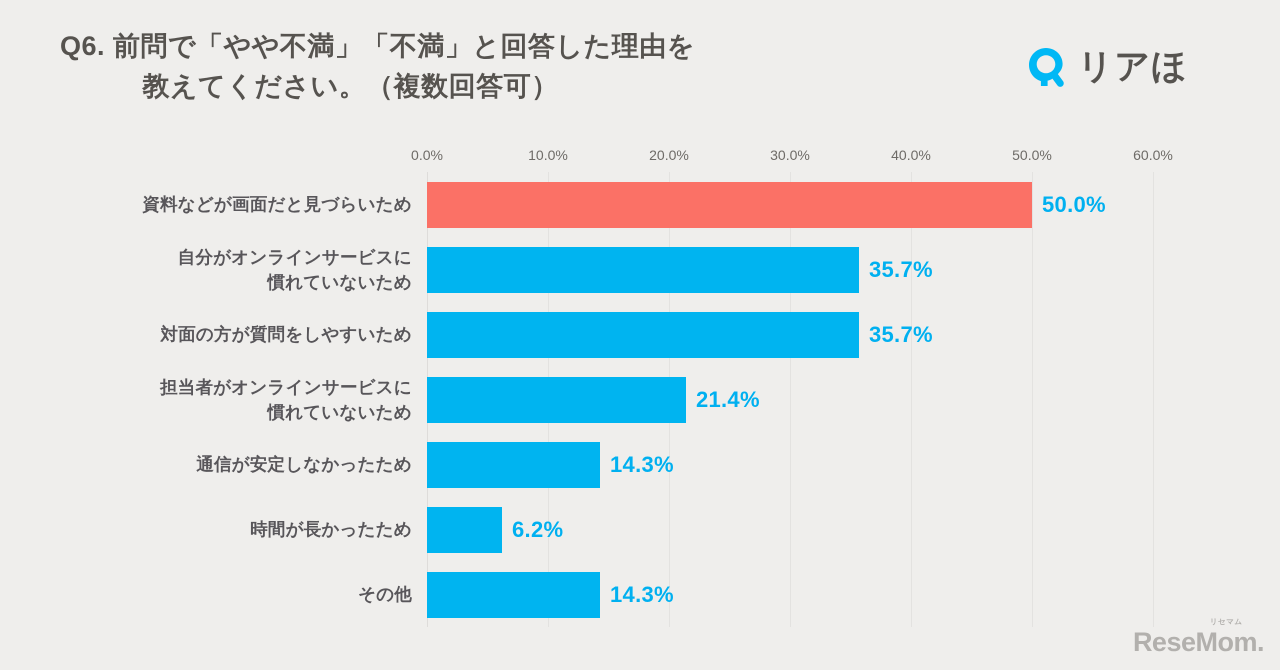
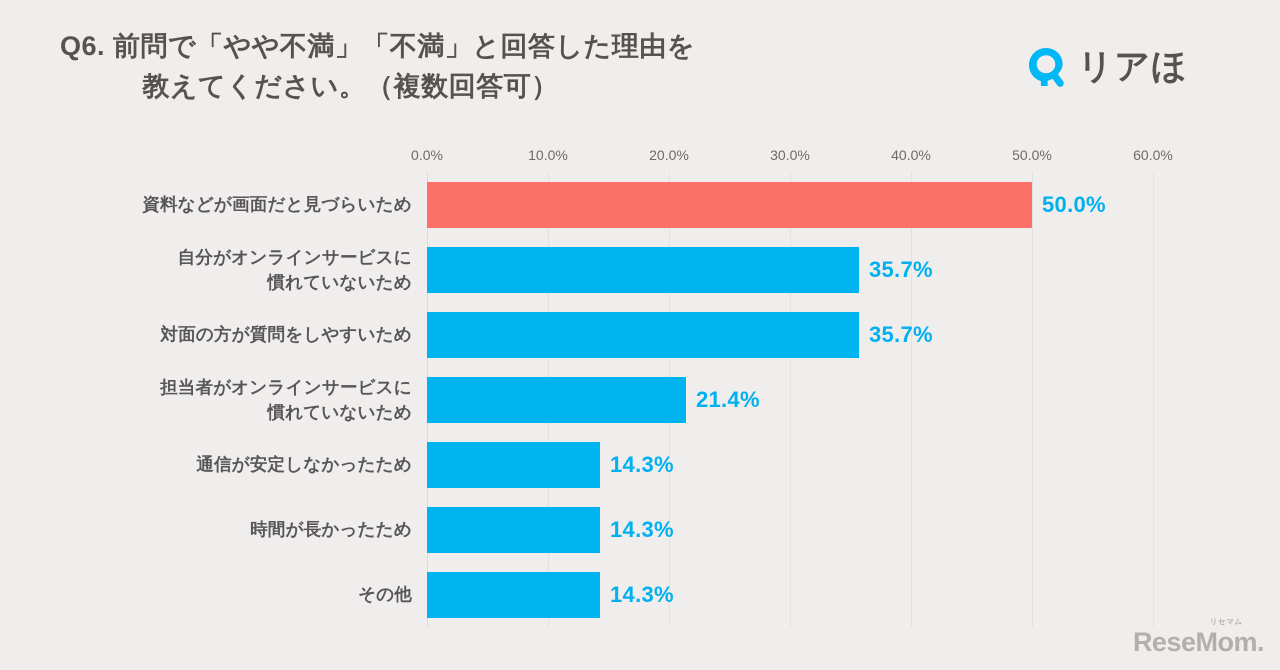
時間が長かったため: 6.2% -> 14.3%
